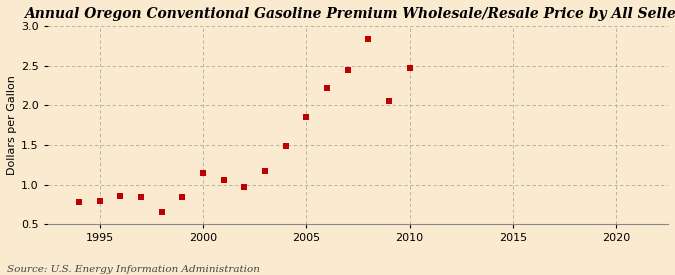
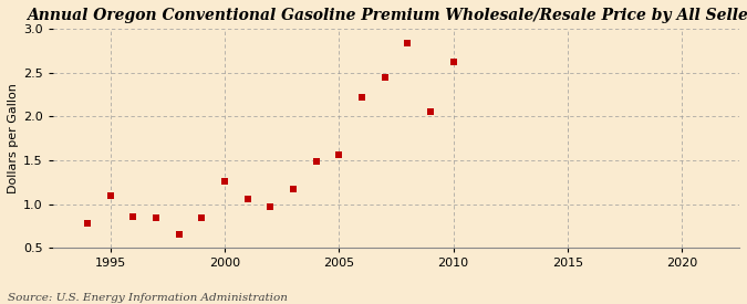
1995: 0.79 -> 1.10
2000: 1.15 -> 1.26
2005: 1.86 -> 1.56
2010: 2.47 -> 2.62
